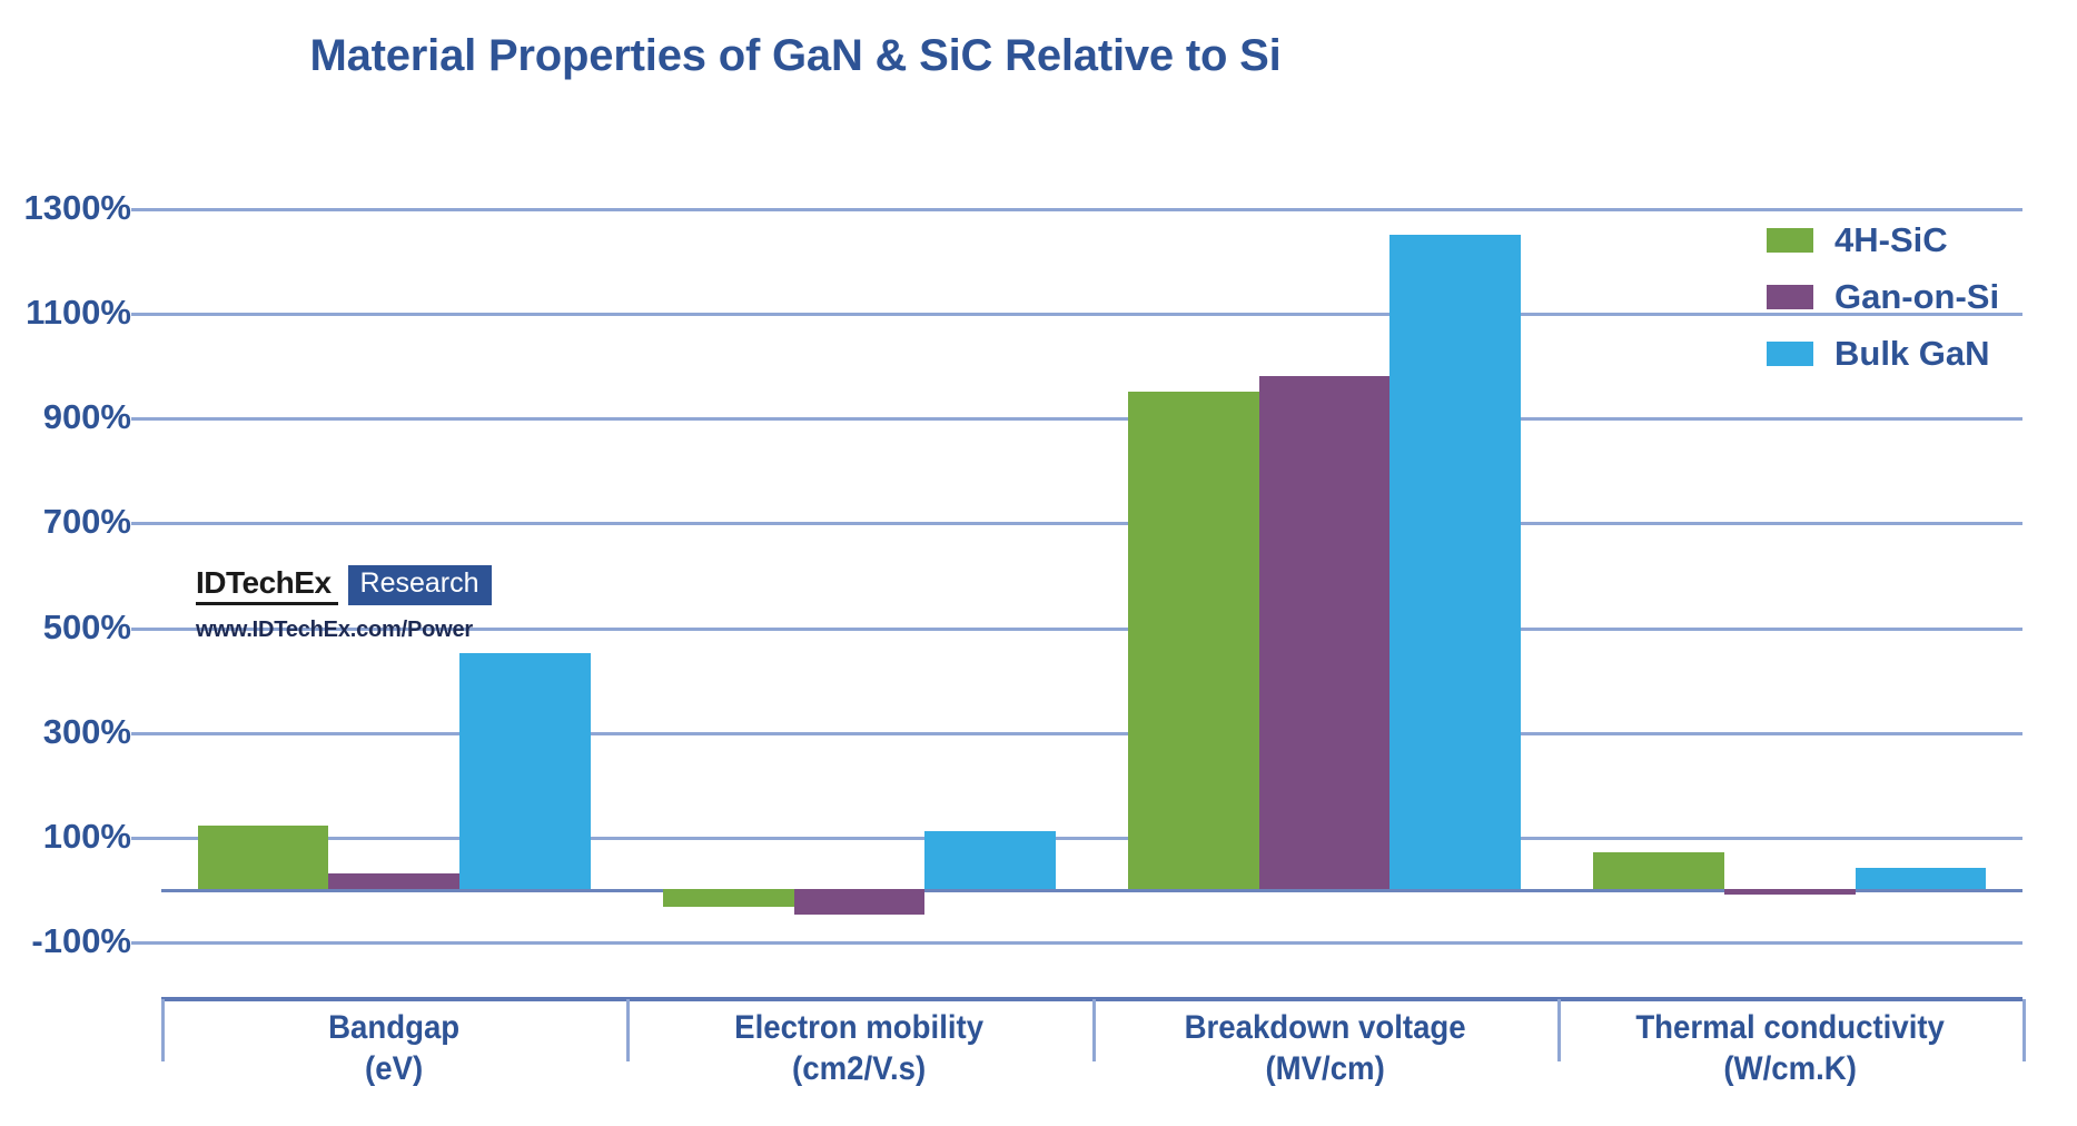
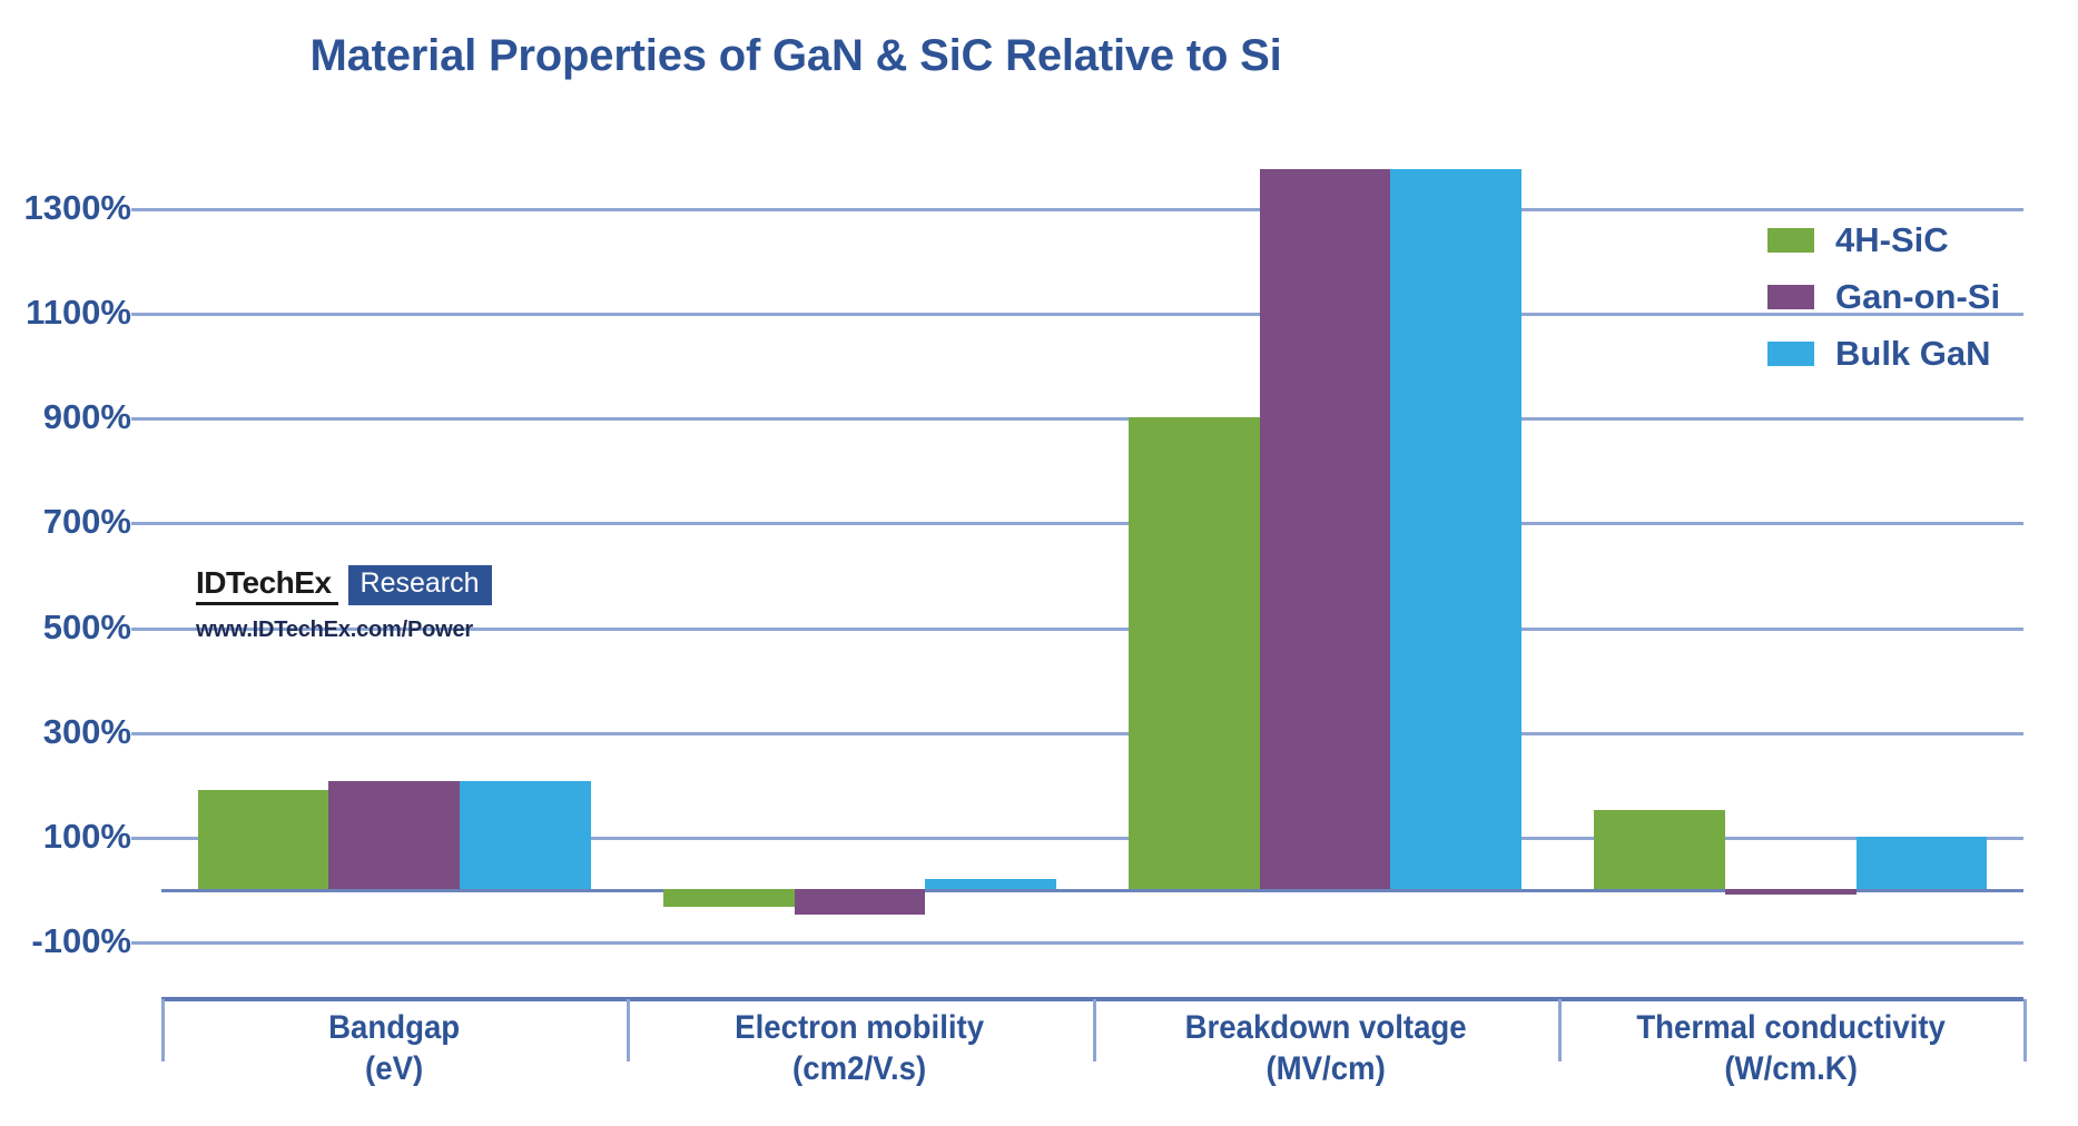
4H-SiC/Bandgap (eV): 120% -> 190%
Gan-on-Si/Bandgap (eV): 30% -> 200%
Bulk GaN/Bandgap (eV): 450% -> 200%
Bulk GaN/Electron mobility (cm2/V.s): 110% -> 20%
4H-SiC/Breakdown voltage (MV/cm): 950% -> 900%
Gan-on-Si/Breakdown voltage (MV/cm): 980% -> 1380%
Bulk GaN/Breakdown voltage (MV/cm): 1250% -> 1380%
4H-SiC/Thermal conductivity (W/cm.K): 70% -> 150%
Bulk GaN/Thermal conductivity (W/cm.K): 40% -> 100%
